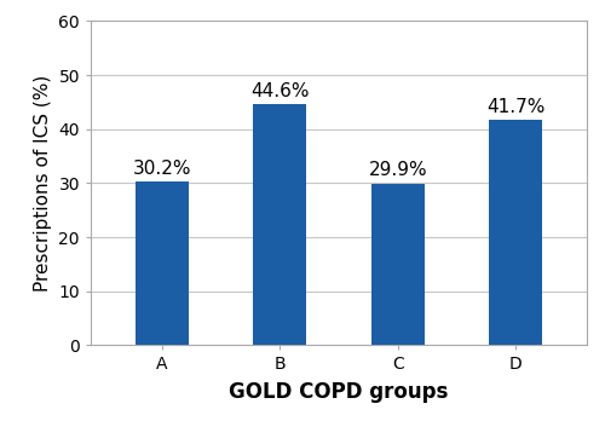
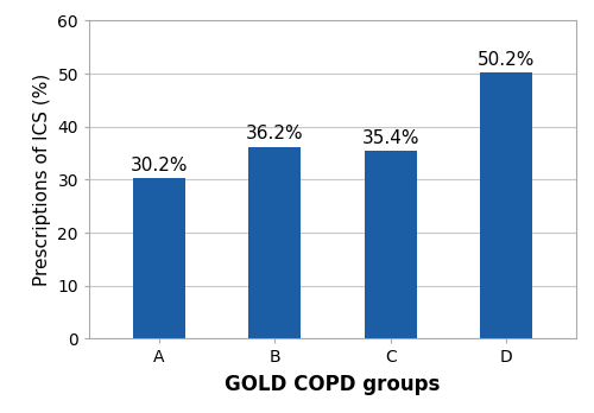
B: 44.6% -> 36.2%
C: 29.9% -> 35.4%
D: 41.7% -> 50.2%
